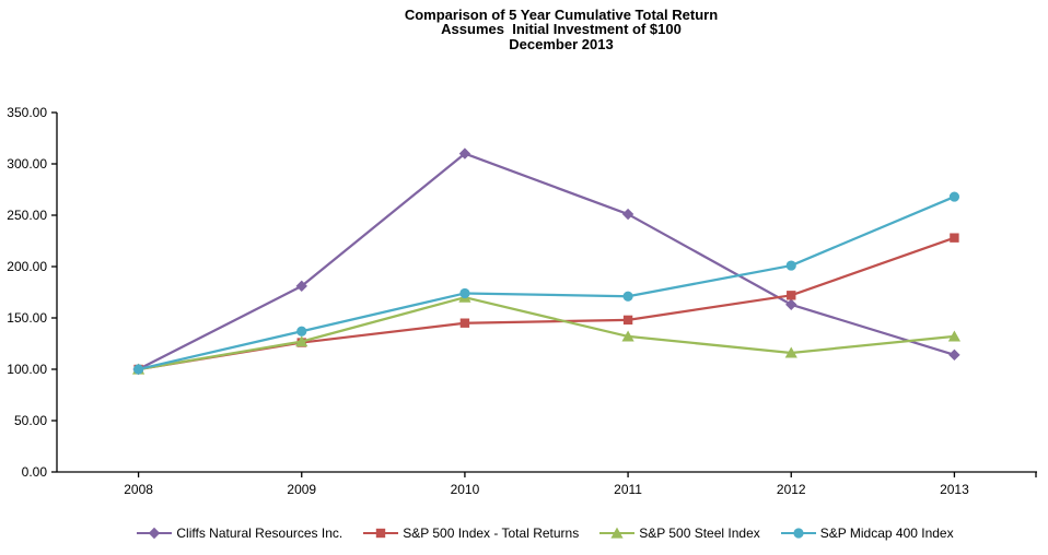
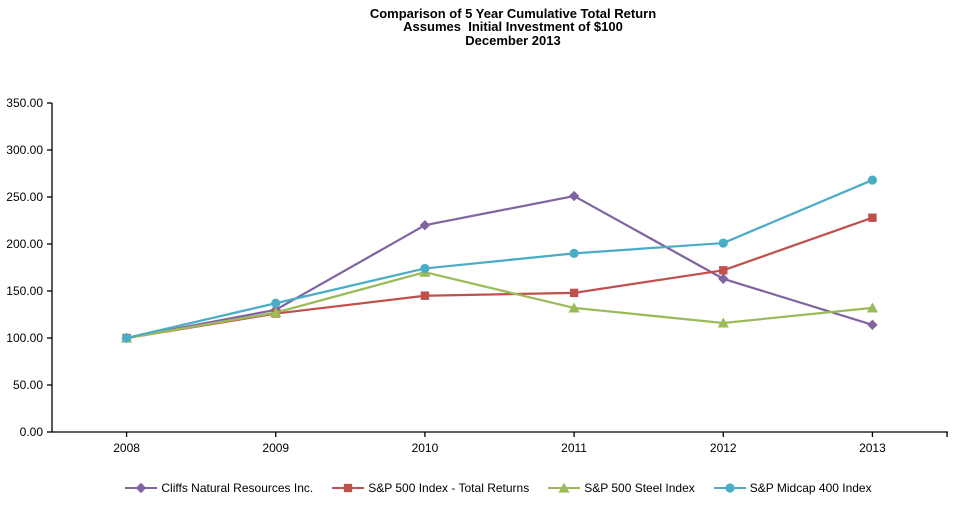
Cliffs Natural Resources Inc./2009: 180 -> 130
Cliffs Natural Resources Inc./2010: 310 -> 220
S&P Midcap 400 Index/2011: 170 -> 190
